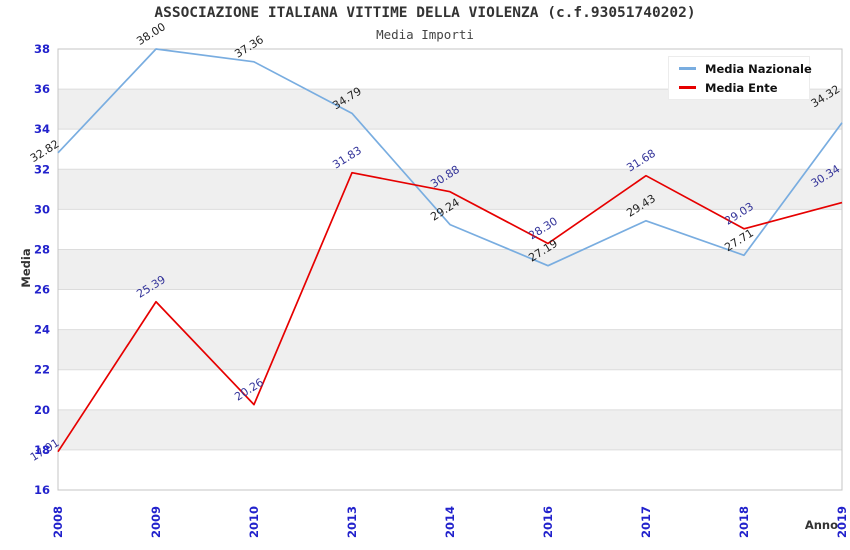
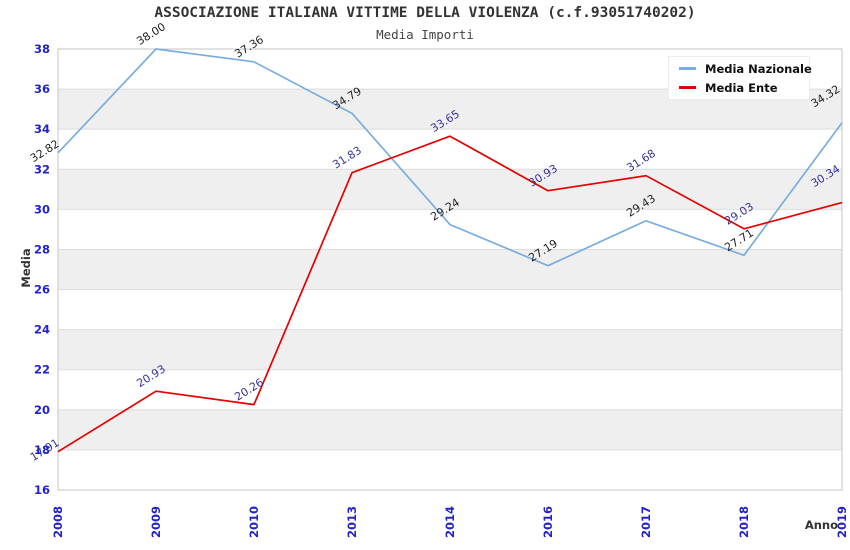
Media Ente/2009: 25.39 -> 20.93
Media Ente/2014: 30.88 -> 33.65
Media Ente/2016: 28.30 -> 30.93
